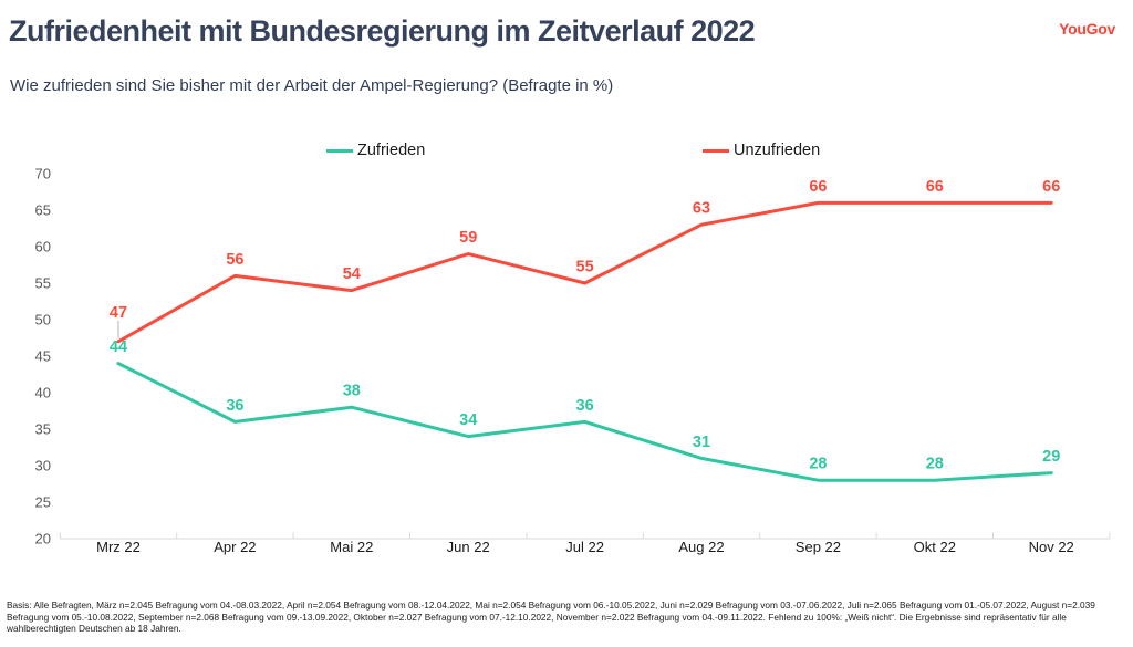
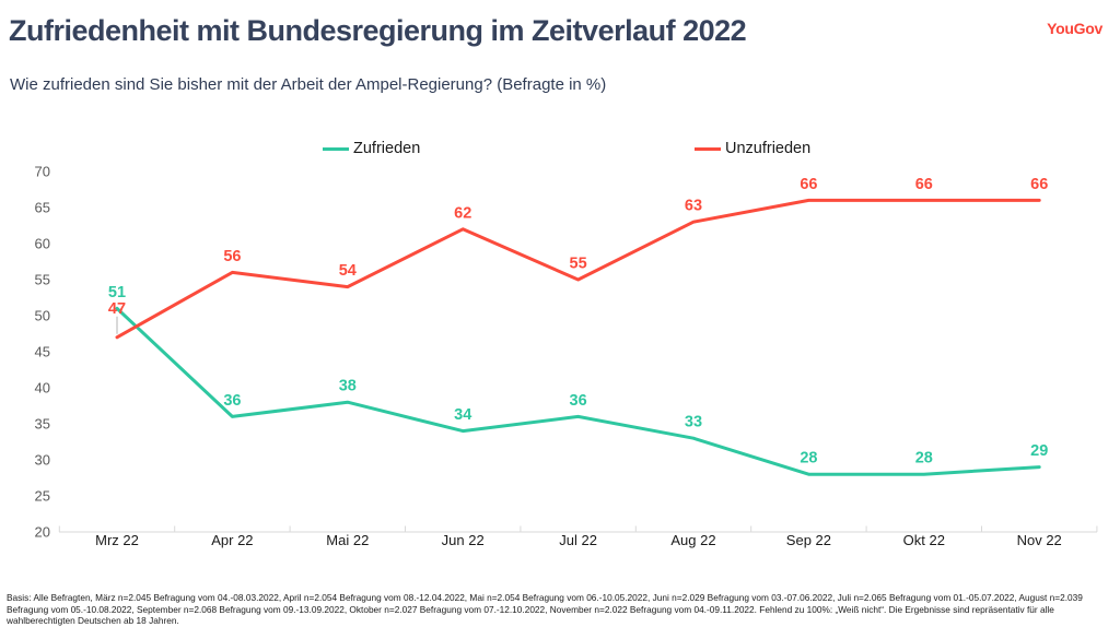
Zufrieden/Mrz 22: 44 -> 51
Unzufrieden/Jun 22: 59 -> 62
Zufrieden/Aug 22: 31 -> 33
